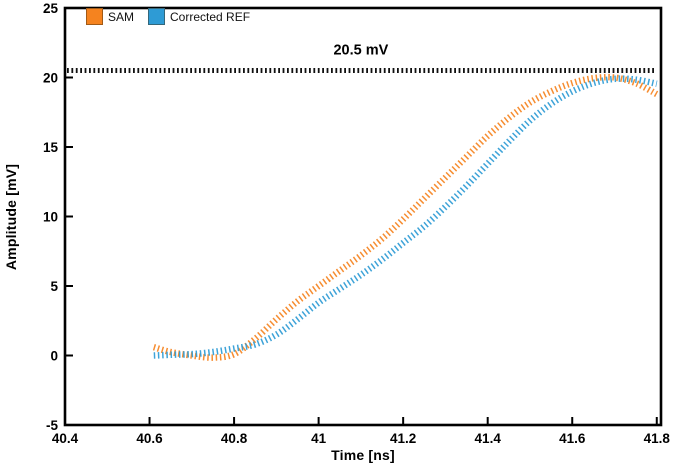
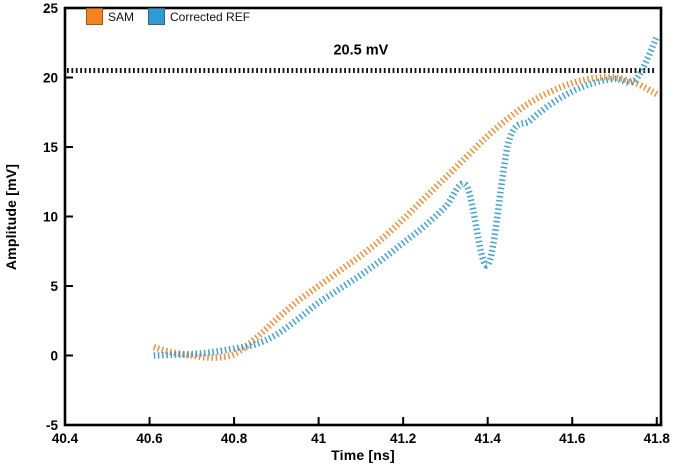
Corrected REF/41.4: 13.8 -> 6.5
Corrected REF/41.8: 19.6 -> 22.9
